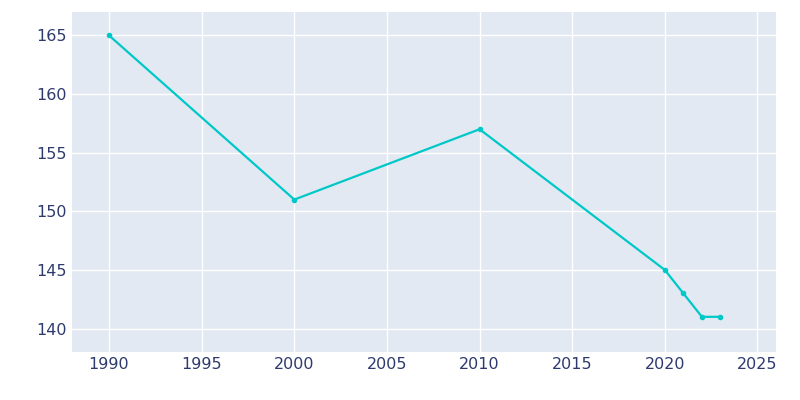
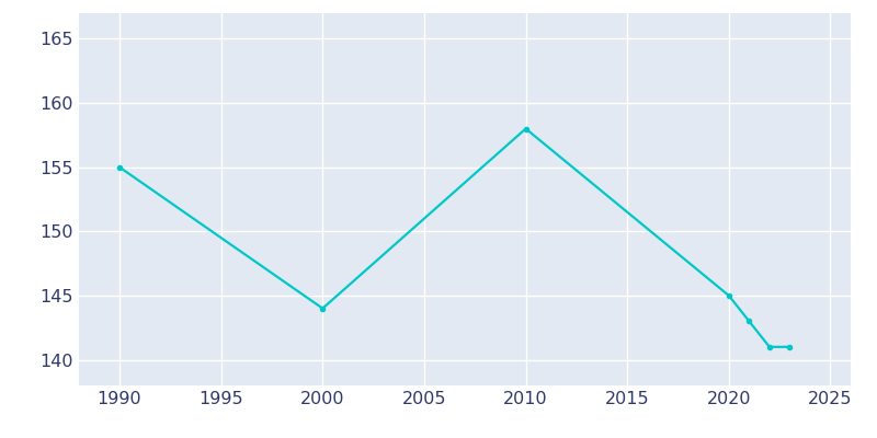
1990: 165 -> 155
2000: 151 -> 144
2010: 157 -> 158
